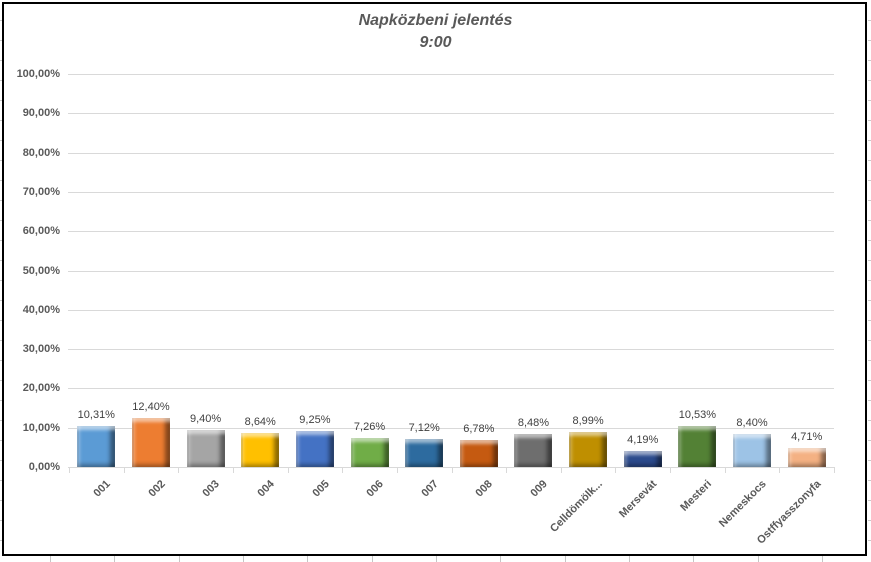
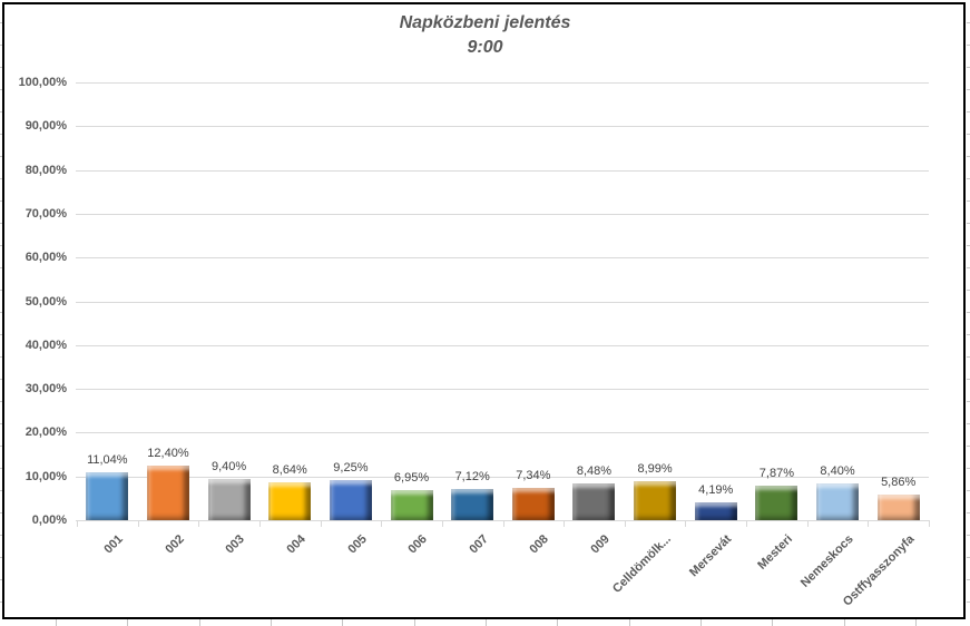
001: 10,31% -> 11,04%
006: 7,26% -> 6,95%
008: 6,78% -> 7,34%
Mesteri: 10,53% -> 7,87%
Ostffyasszonyfa: 4,71% -> 5,86%
